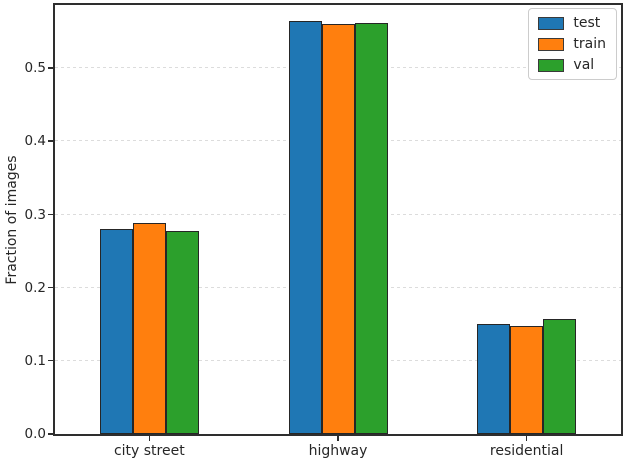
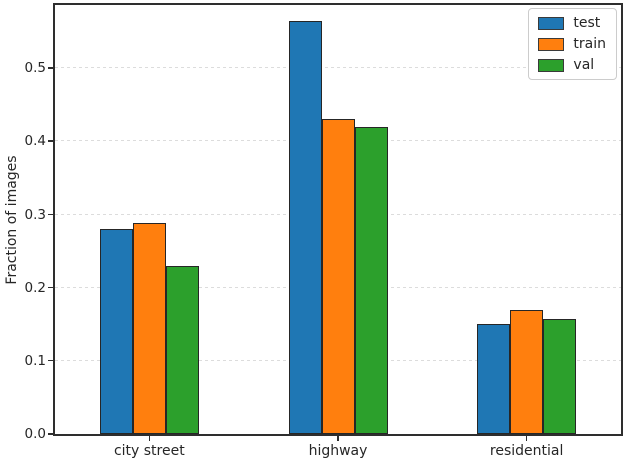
val/city street: 0.28 -> 0.23
train/highway: 0.56 -> 0.43
val/highway: 0.56 -> 0.42
train/residential: 0.15 -> 0.17
